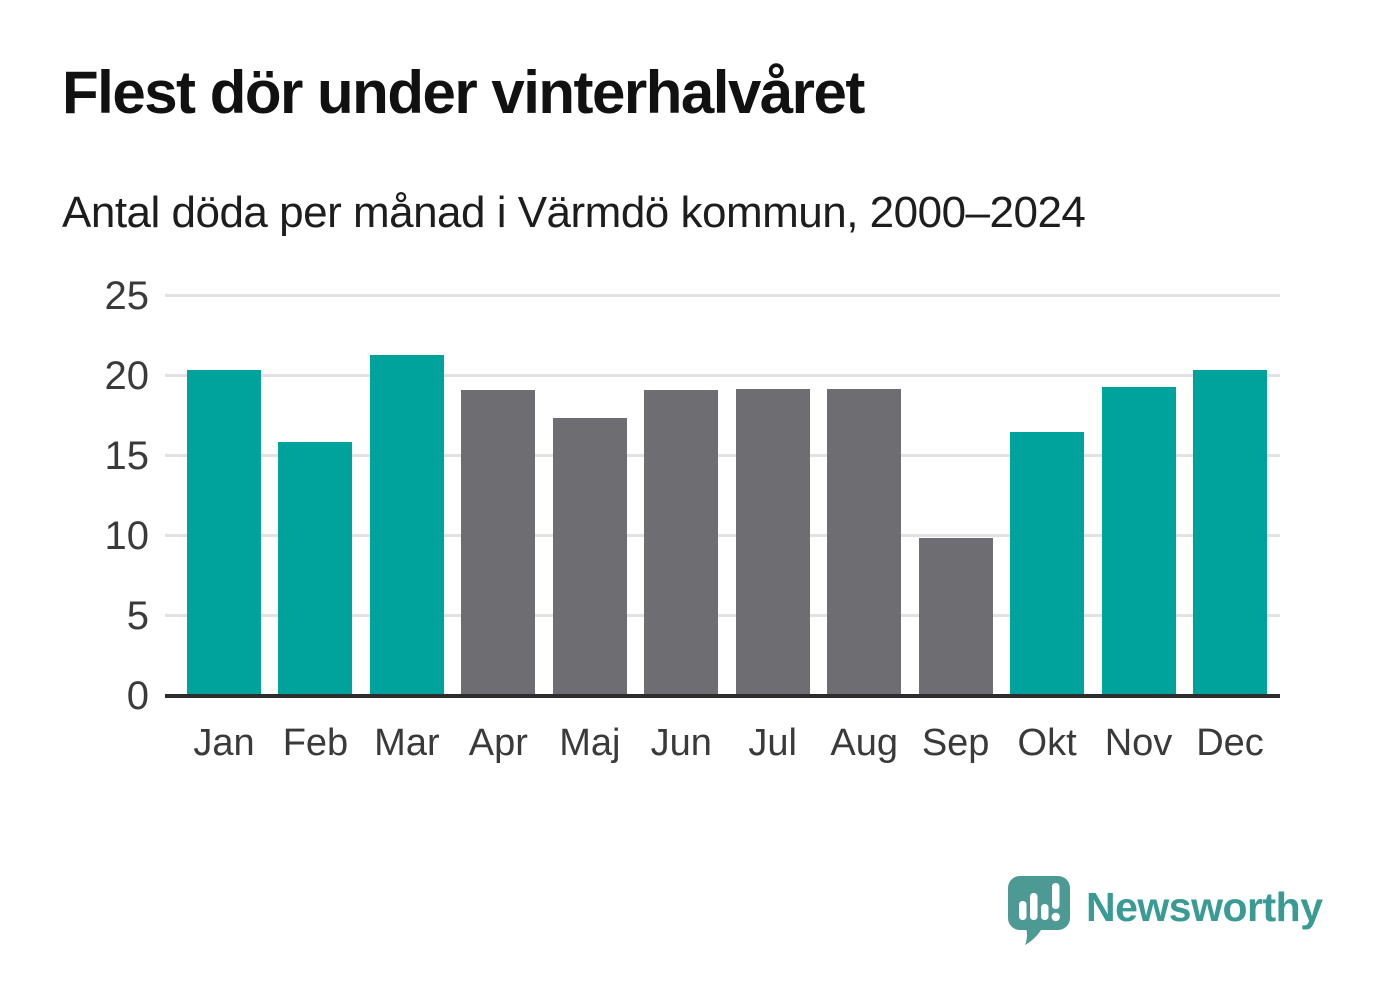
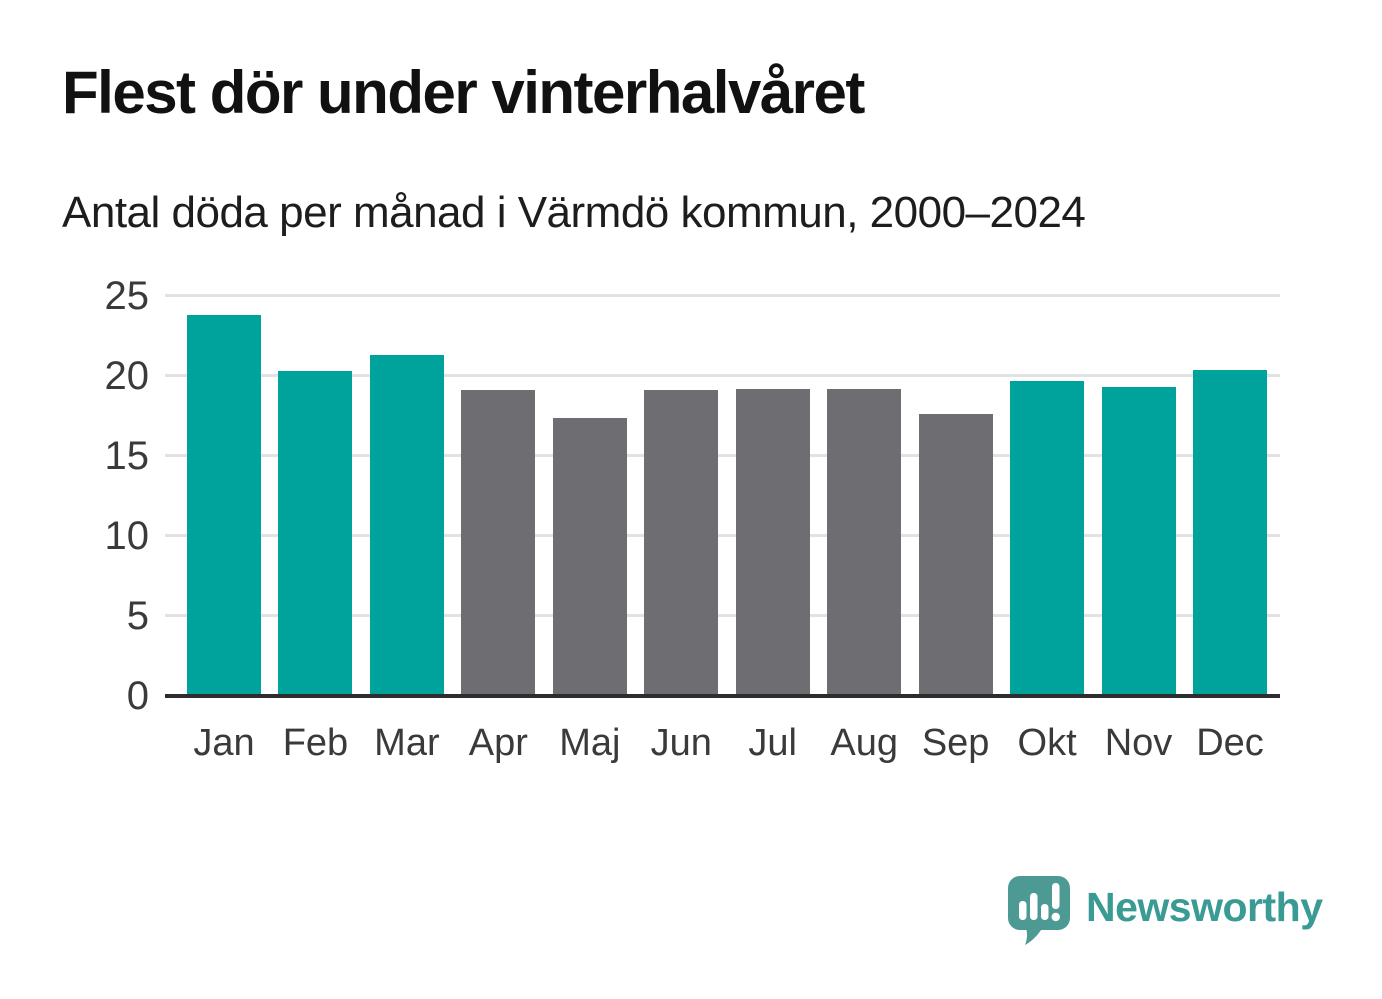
Jan: 20.4 -> 23.8
Feb: 15.9 -> 20.3
Sep: 9.9 -> 17.6
Okt: 16.5 -> 19.7
